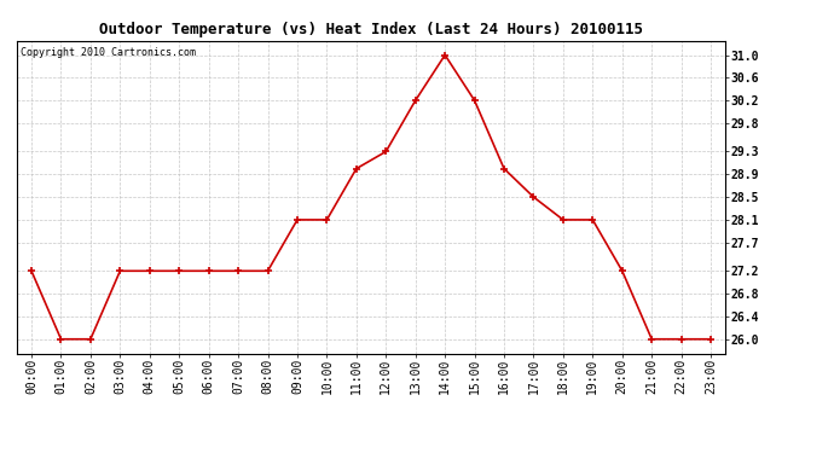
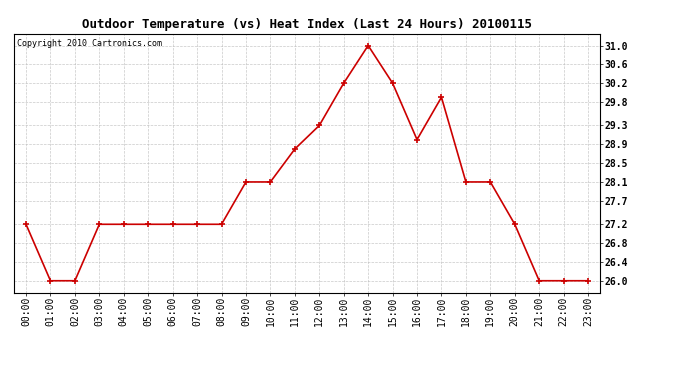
11:00: 29.0 -> 28.8
17:00: 28.5 -> 29.9
